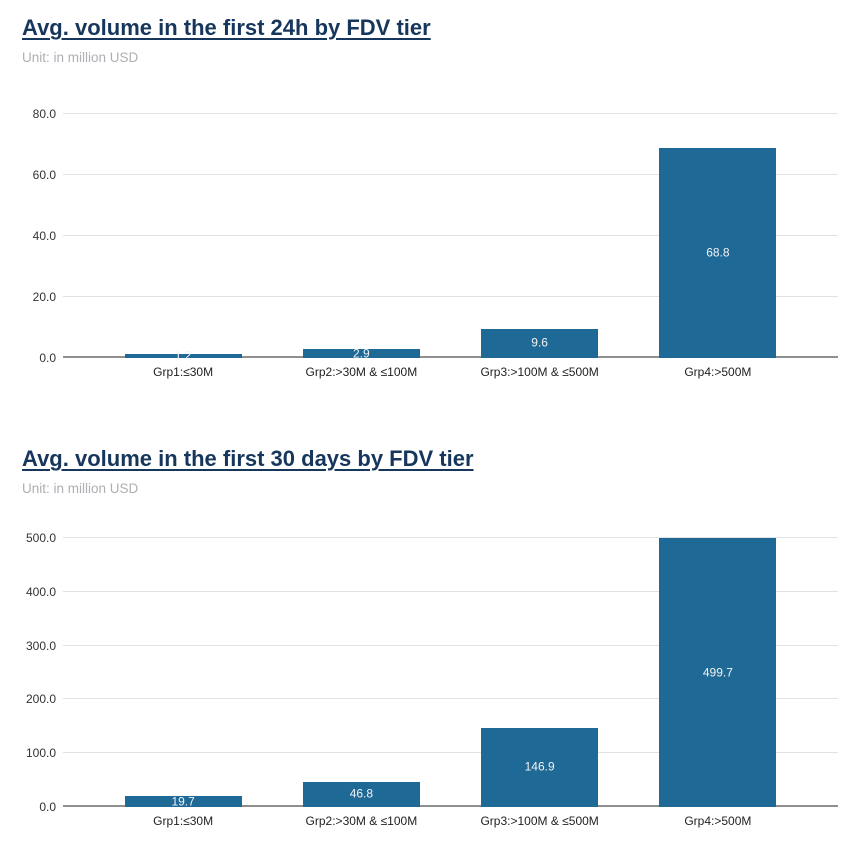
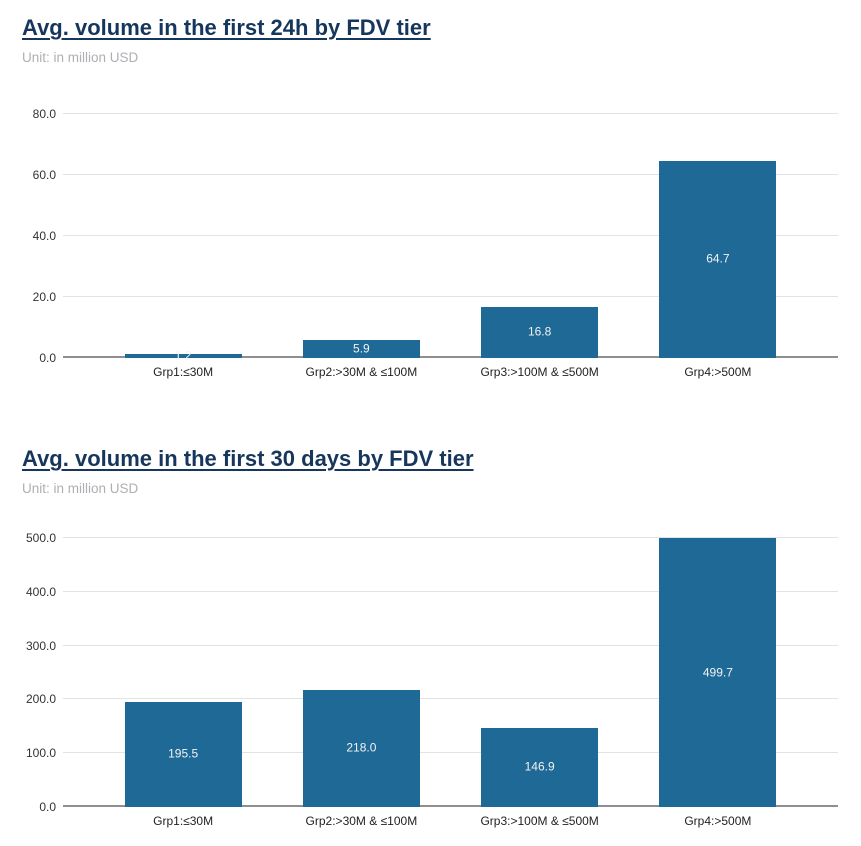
Avg. volume in the first 24h by FDV tier/Grp2:>30M & ≤100M: 2.9 -> 5.9
Avg. volume in the first 24h by FDV tier/Grp3:>100M & ≤500M: 9.6 -> 16.8
Avg. volume in the first 24h by FDV tier/Grp4:>500M: 68.8 -> 64.7
Avg. volume in the first 30 days by FDV tier/Grp1:≤30M: 19.7 -> 195.5
Avg. volume in the first 30 days by FDV tier/Grp2:>30M & ≤100M: 46.8 -> 218.0
